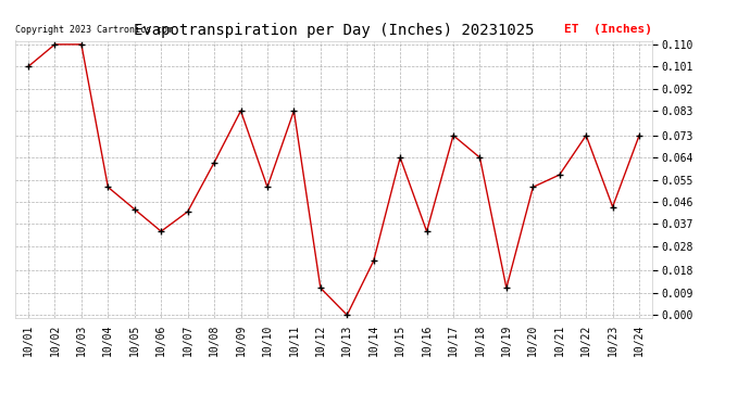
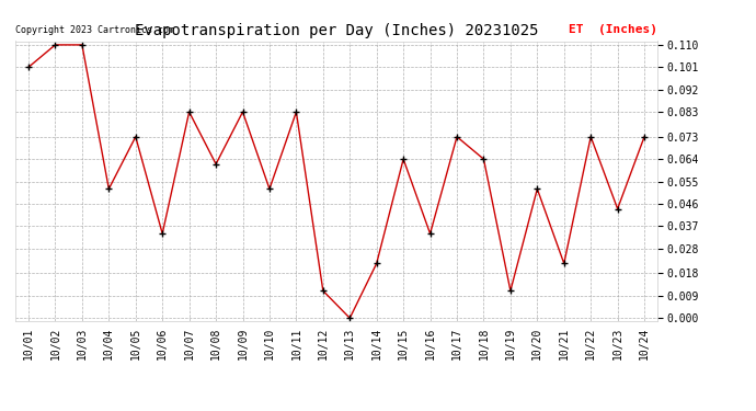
10/05: 0.043 -> 0.073
10/07: 0.042 -> 0.083
10/21: 0.057 -> 0.022
